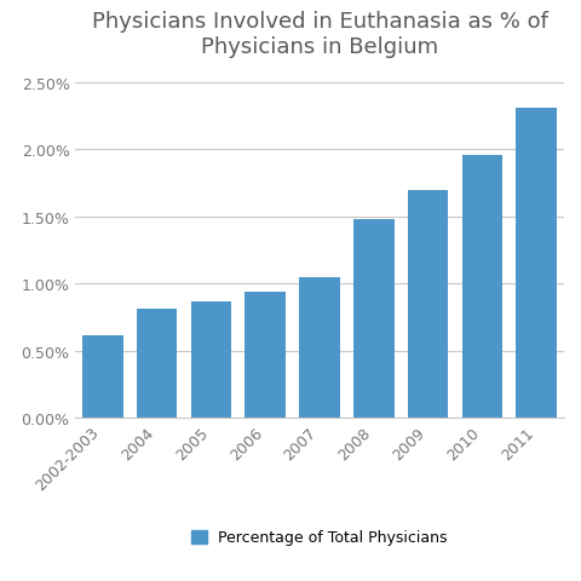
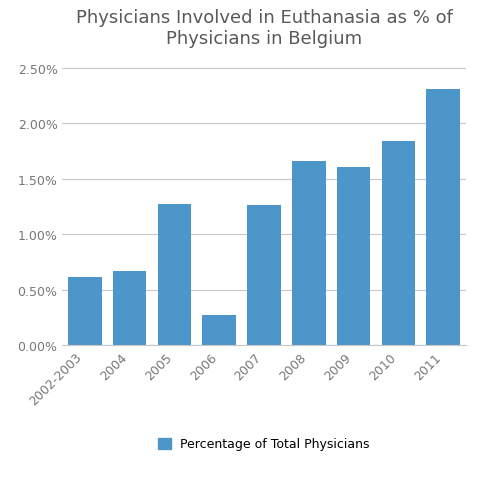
2004: 0.81% -> 0.67%
2005: 0.87% -> 1.27%
2006: 0.94% -> 0.27%
2007: 1.05% -> 1.26%
2008: 1.48% -> 1.66%
2009: 1.70% -> 1.61%
2010: 1.96% -> 1.84%
